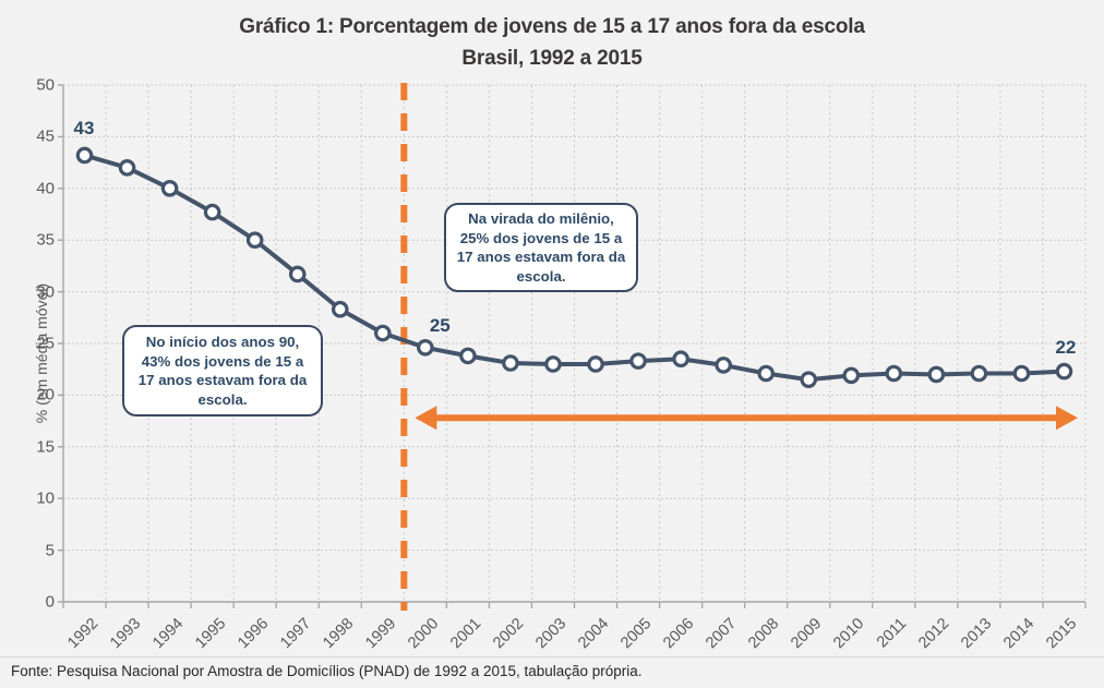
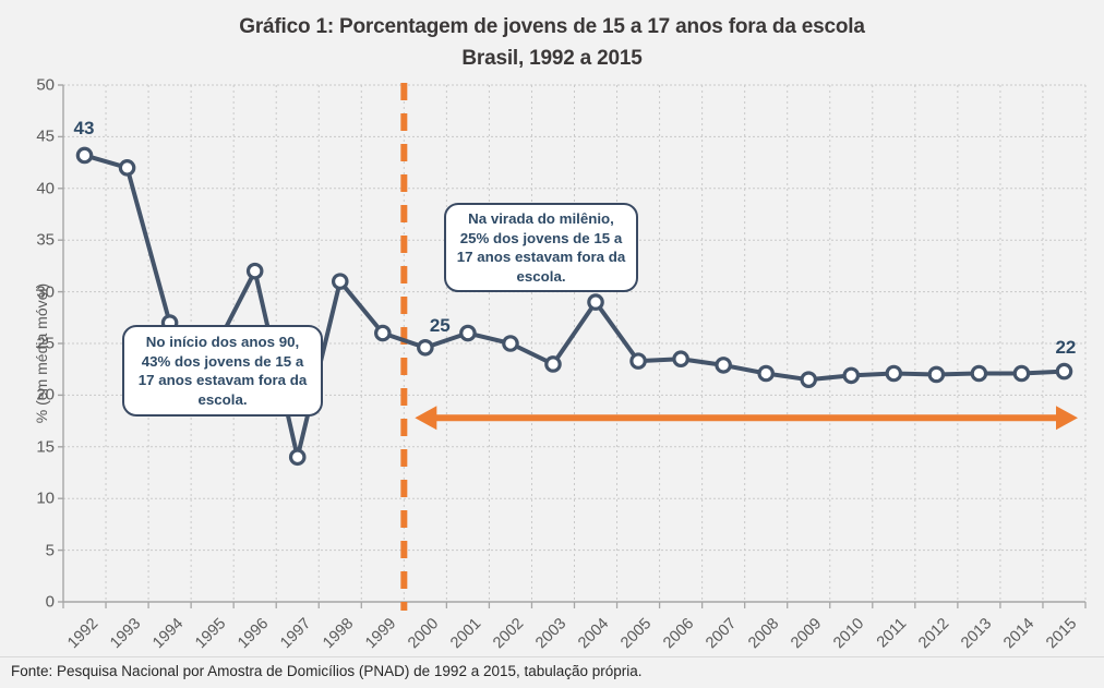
1994: 40 -> 27
1995: 38 -> 24
1996: 35 -> 32
1997: 32 -> 14
1998: 28 -> 31
2001: 24 -> 26
2002: 23 -> 25
2004: 23 -> 29
